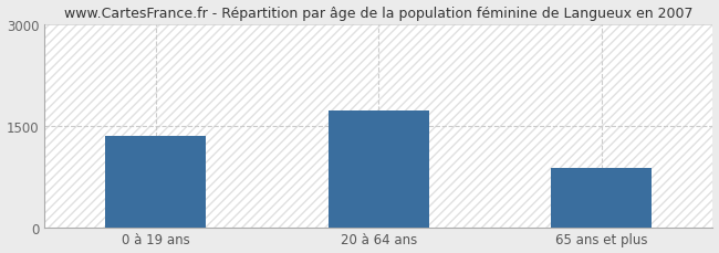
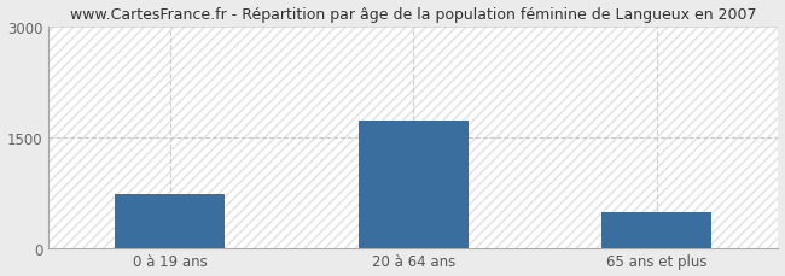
0 à 19 ans: 1340 -> 730
65 ans et plus: 880 -> 490
